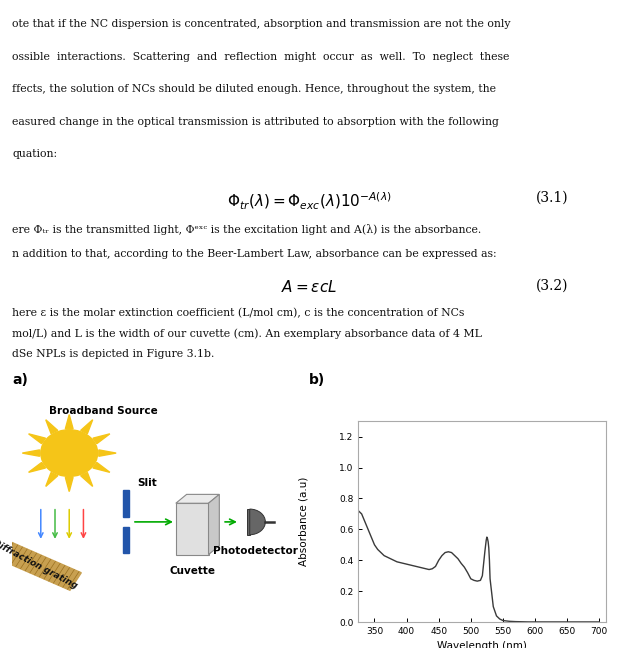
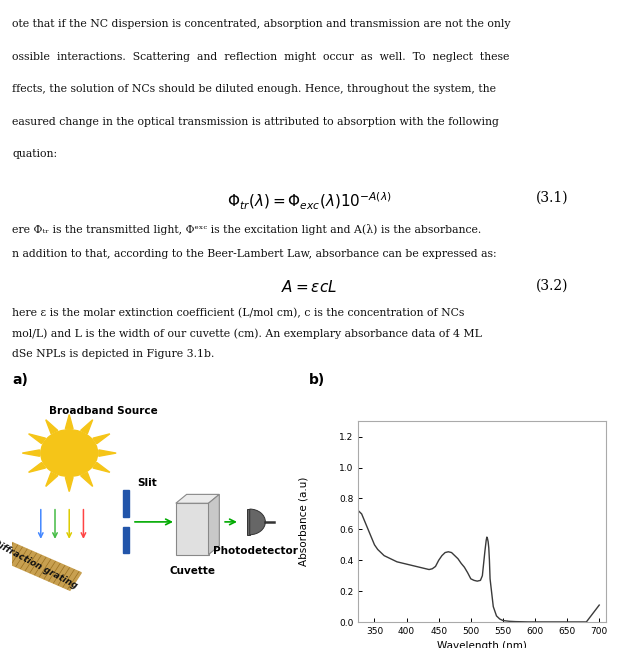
700: 0.00 -> 0.11
